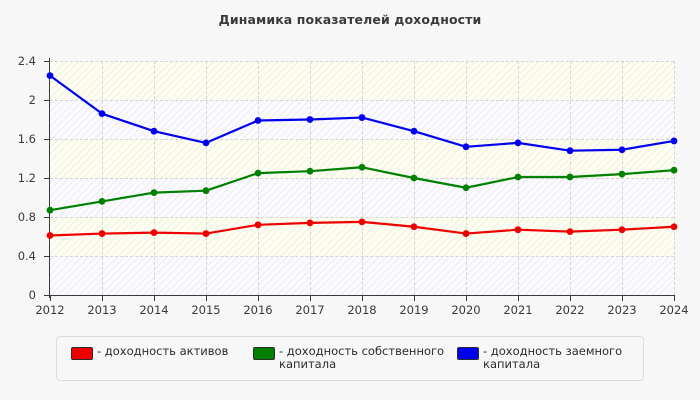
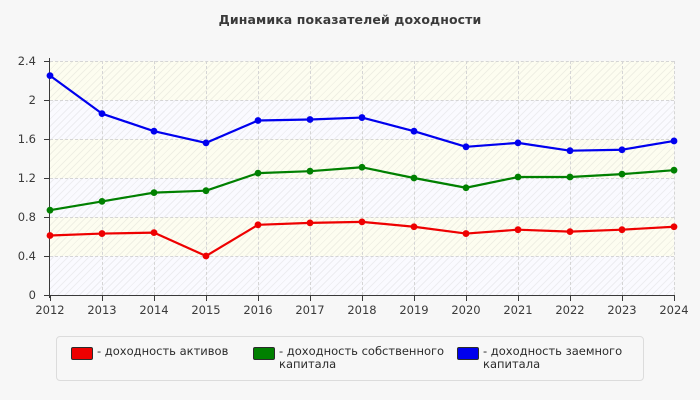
- доходность активов/2015: 0.6 -> 0.4
